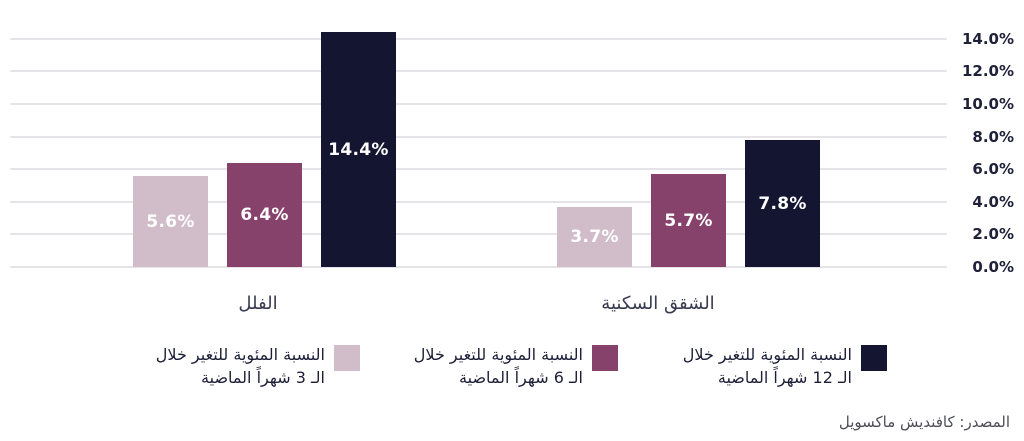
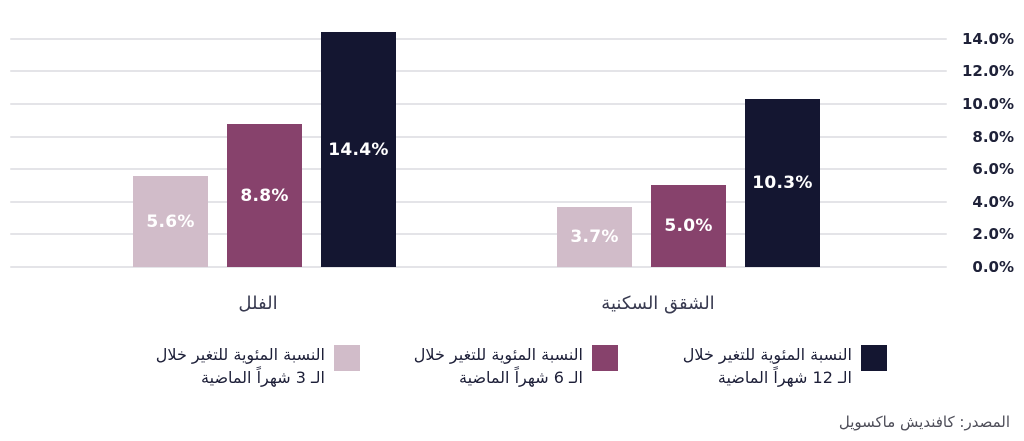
النسبة المئوية للتغير خلال الـ 6 شهراً الماضية/الفلل: 6.4% -> 8.8%
النسبة المئوية للتغير خلال الـ 6 شهراً الماضية/الشقق السكنية: 5.7% -> 5.0%
النسبة المئوية للتغير خلال الـ 12 شهراً الماضية/الشقق السكنية: 7.8% -> 10.3%
